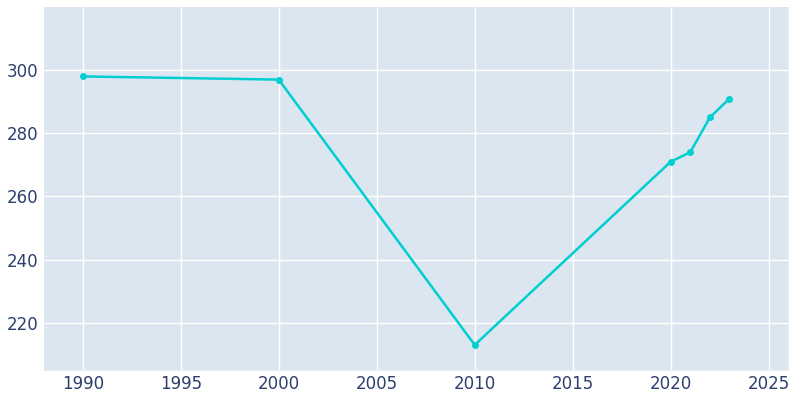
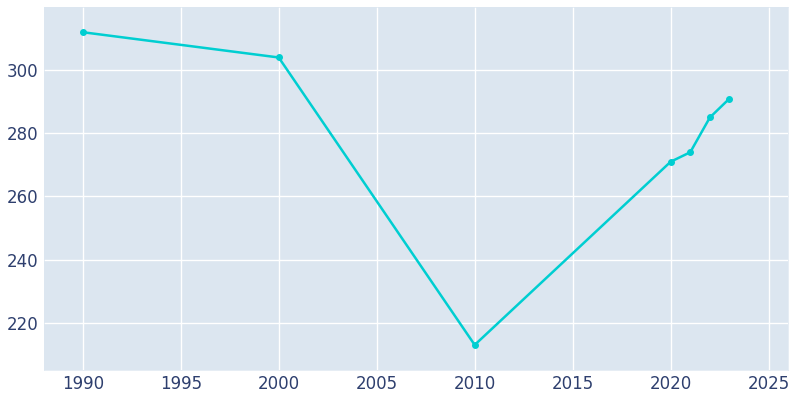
1990: 298 -> 312
2000: 297 -> 304
